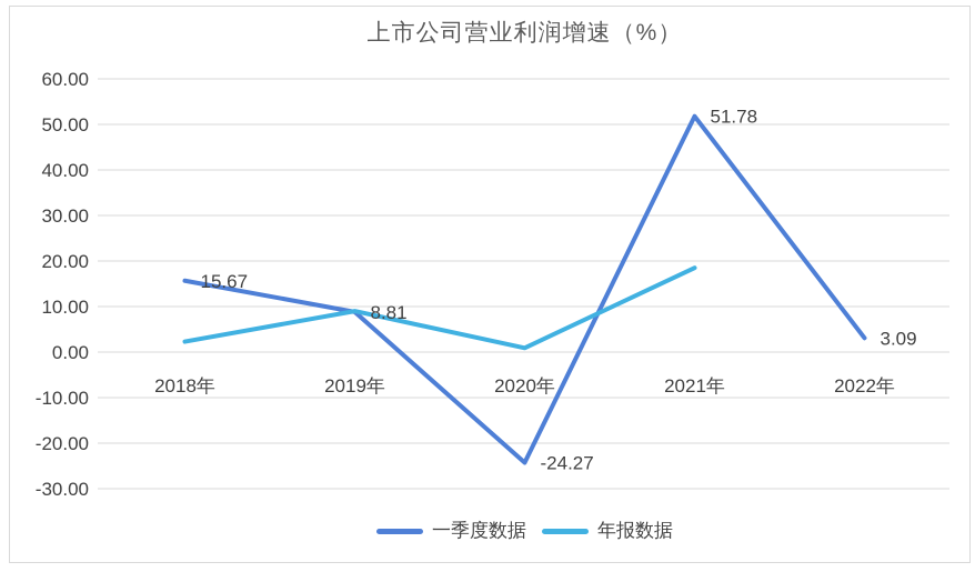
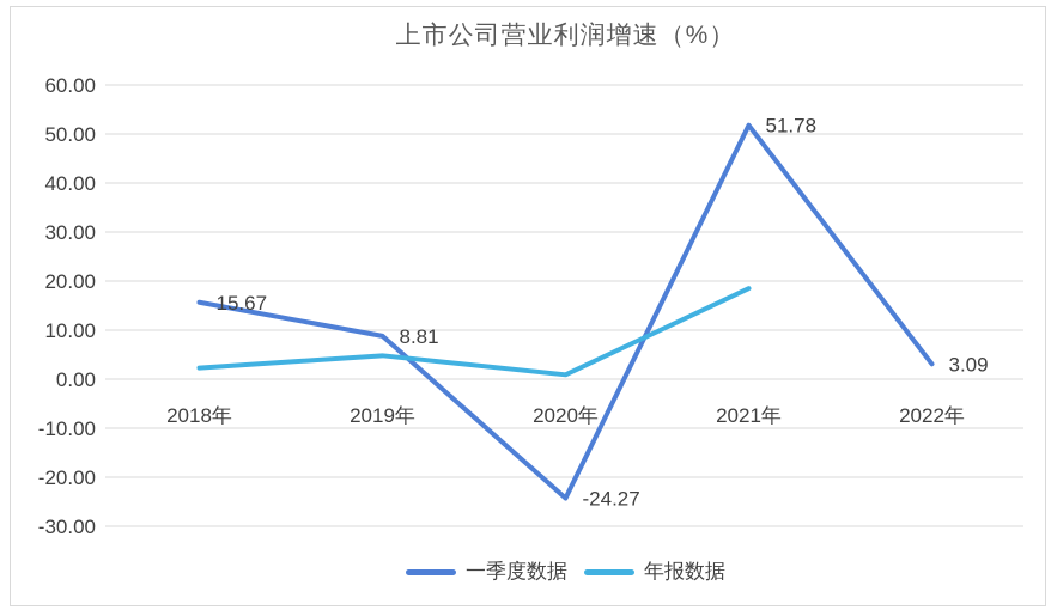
年报数据/2019年: 9 -> 5
